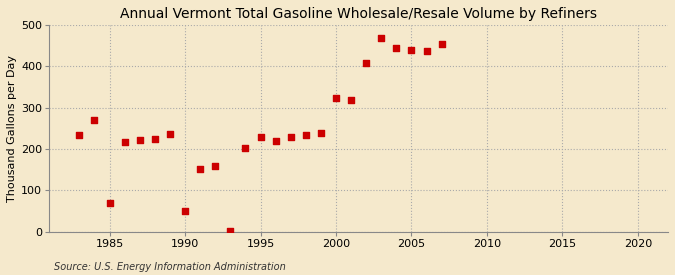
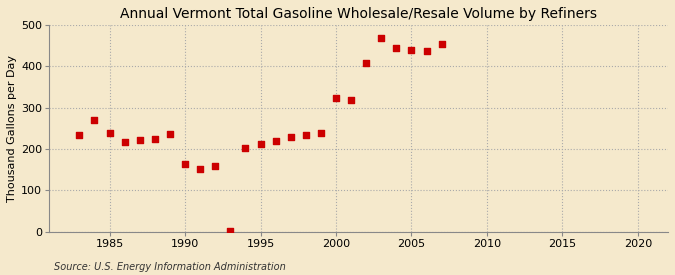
1985: 70 -> 240
1990: 50 -> 163
1995: 230 -> 213
